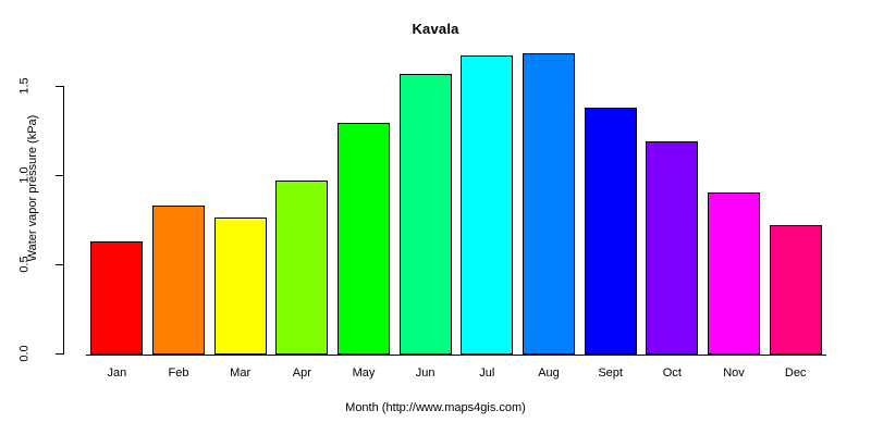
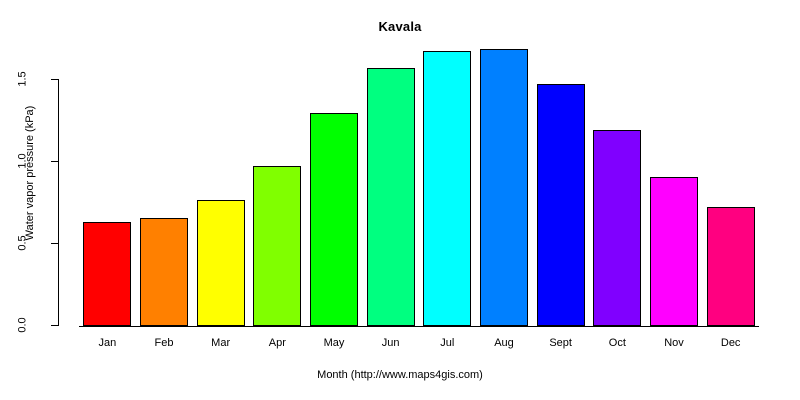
Feb: 0.83 -> 0.65
Sept: 1.38 -> 1.47
